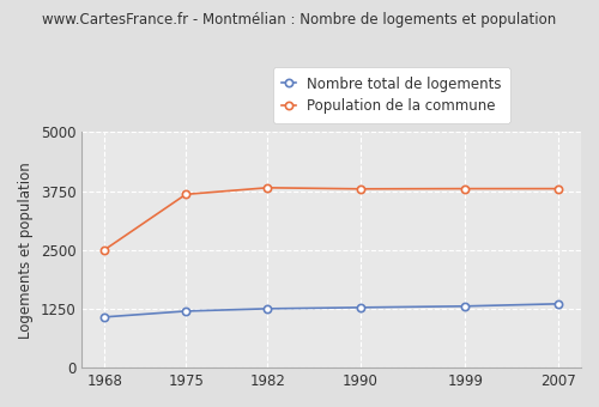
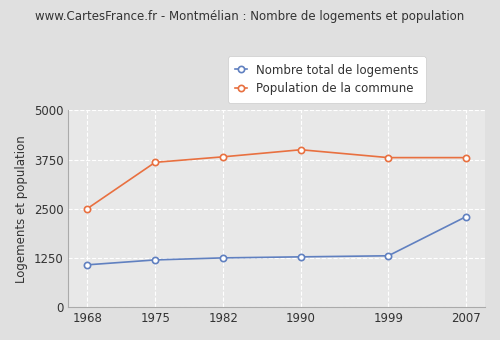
Population de la commune/1990: 3800 -> 4000
Nombre total de logements/2007: 1360 -> 2300
